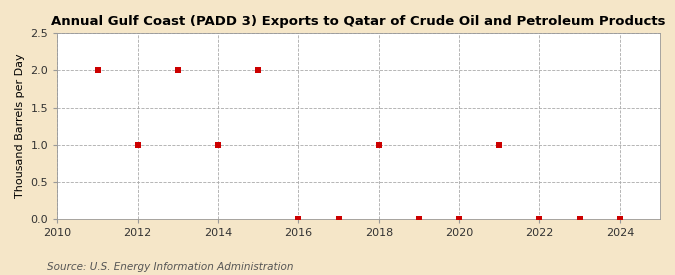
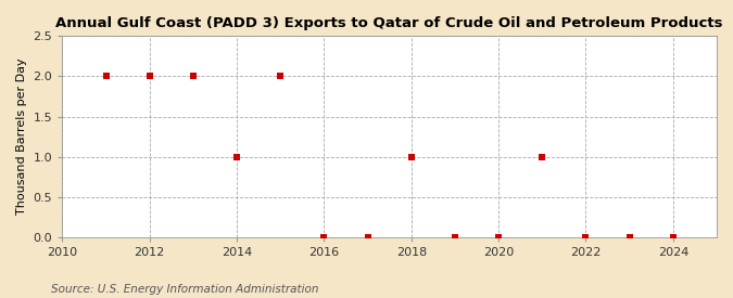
2012: 1 -> 2
